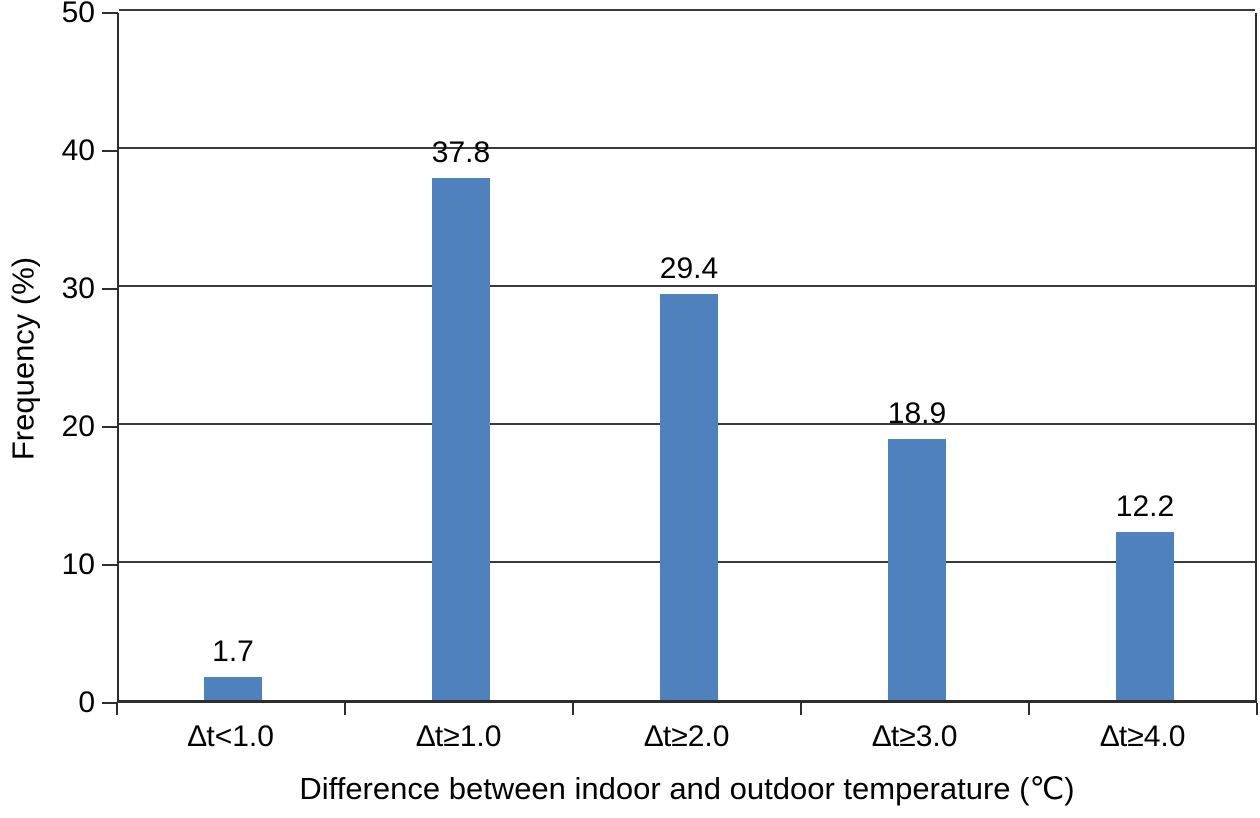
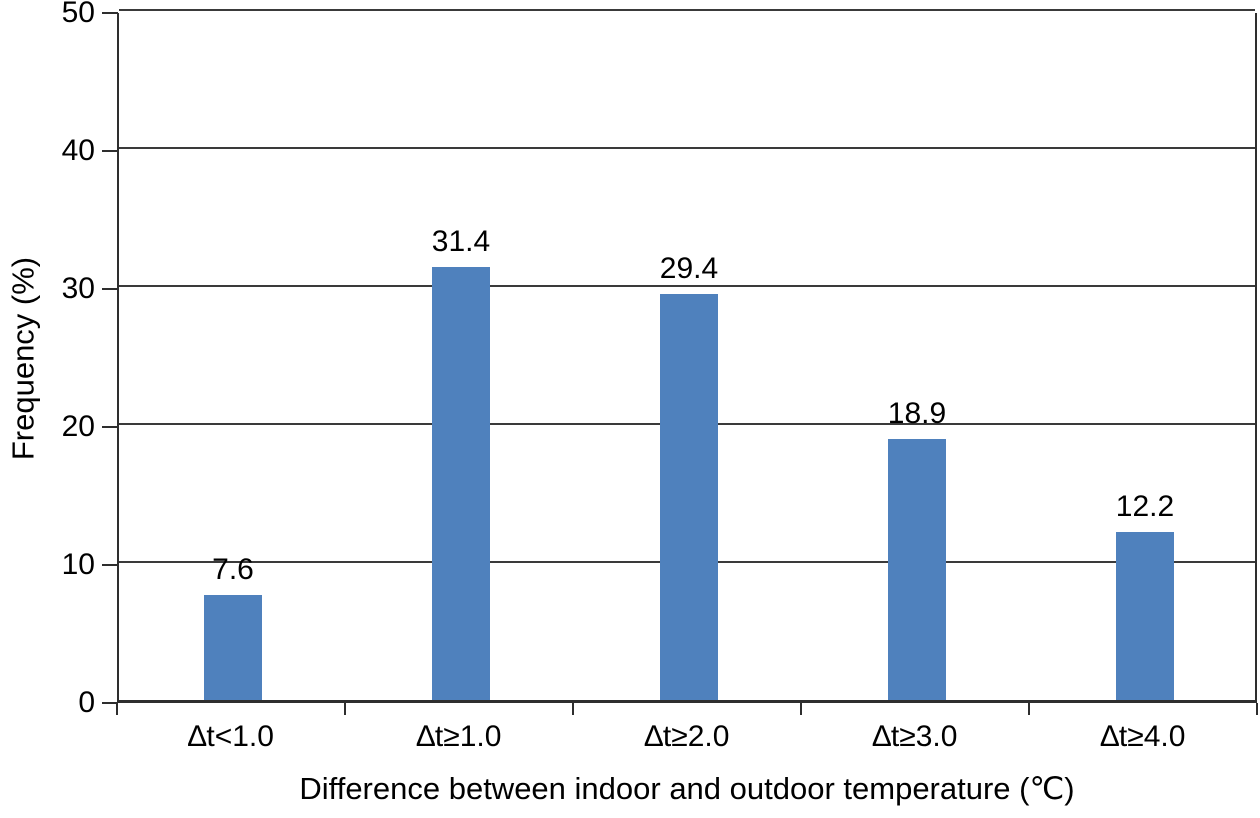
∆t<1.0: 1.7 -> 7.6
∆t≥1.0: 37.8 -> 31.4
